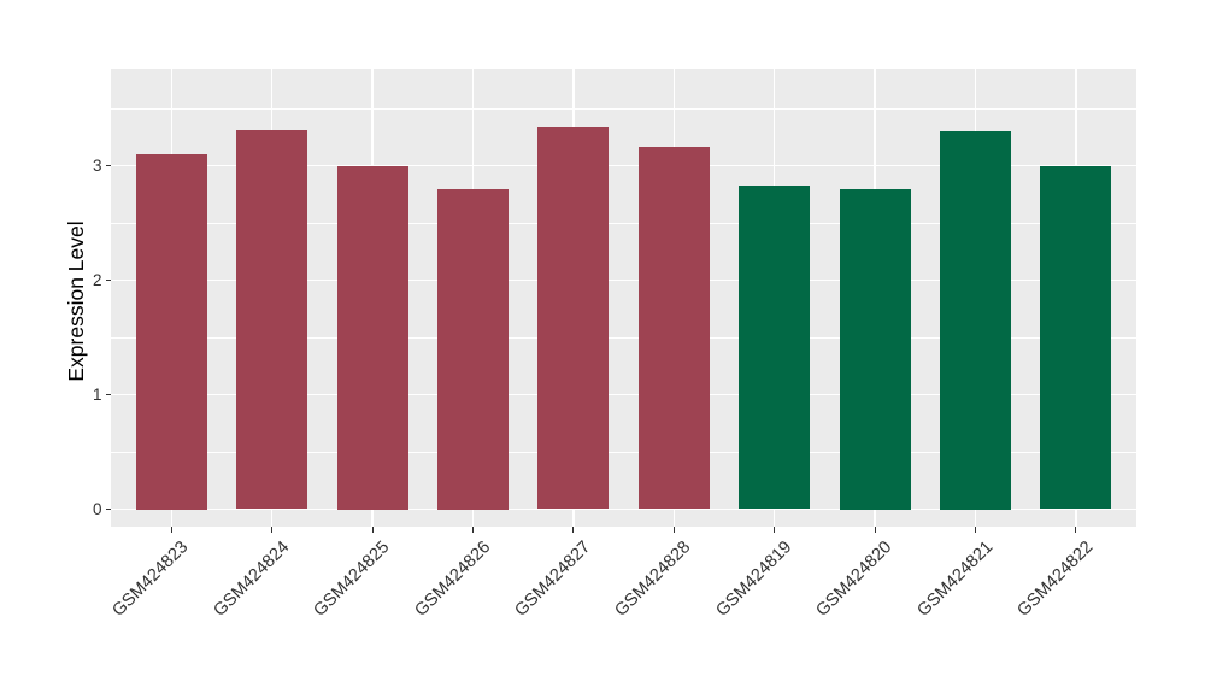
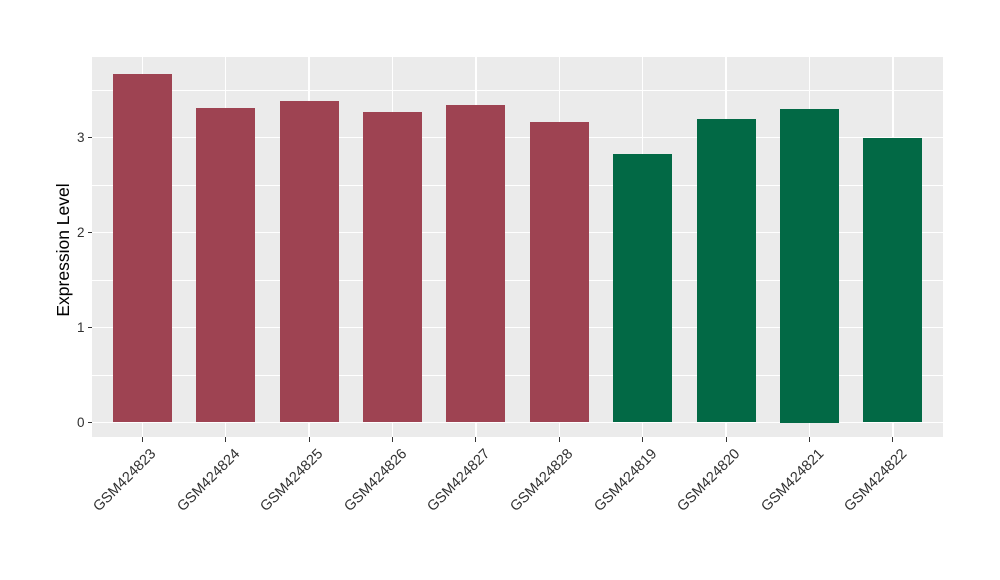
GSM424823: 3.1 -> 3.7
GSM424825: 3.0 -> 3.4
GSM424826: 2.8 -> 3.3
GSM424820: 2.8 -> 3.2
